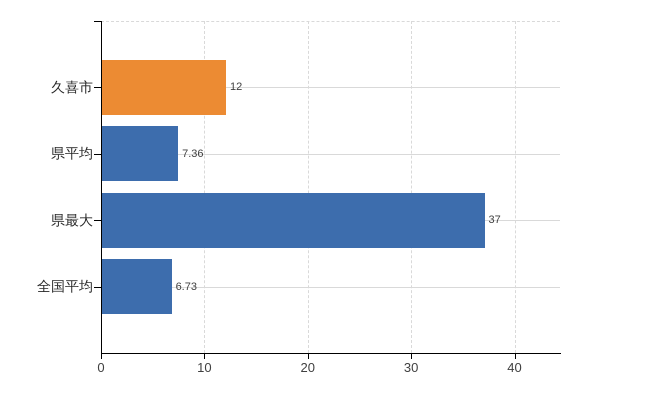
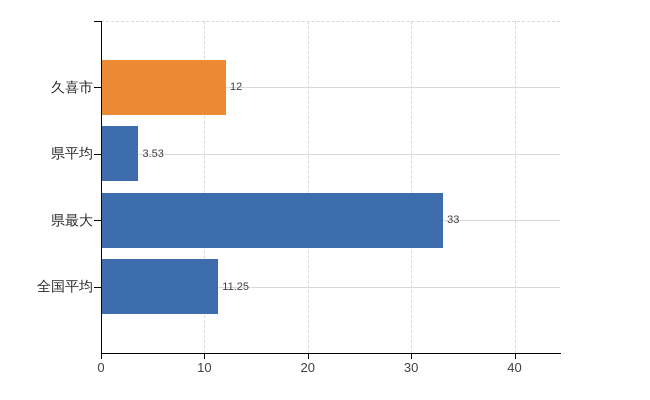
県平均: 7.36 -> 3.53
県最大: 37 -> 33
全国平均: 6.73 -> 11.25
